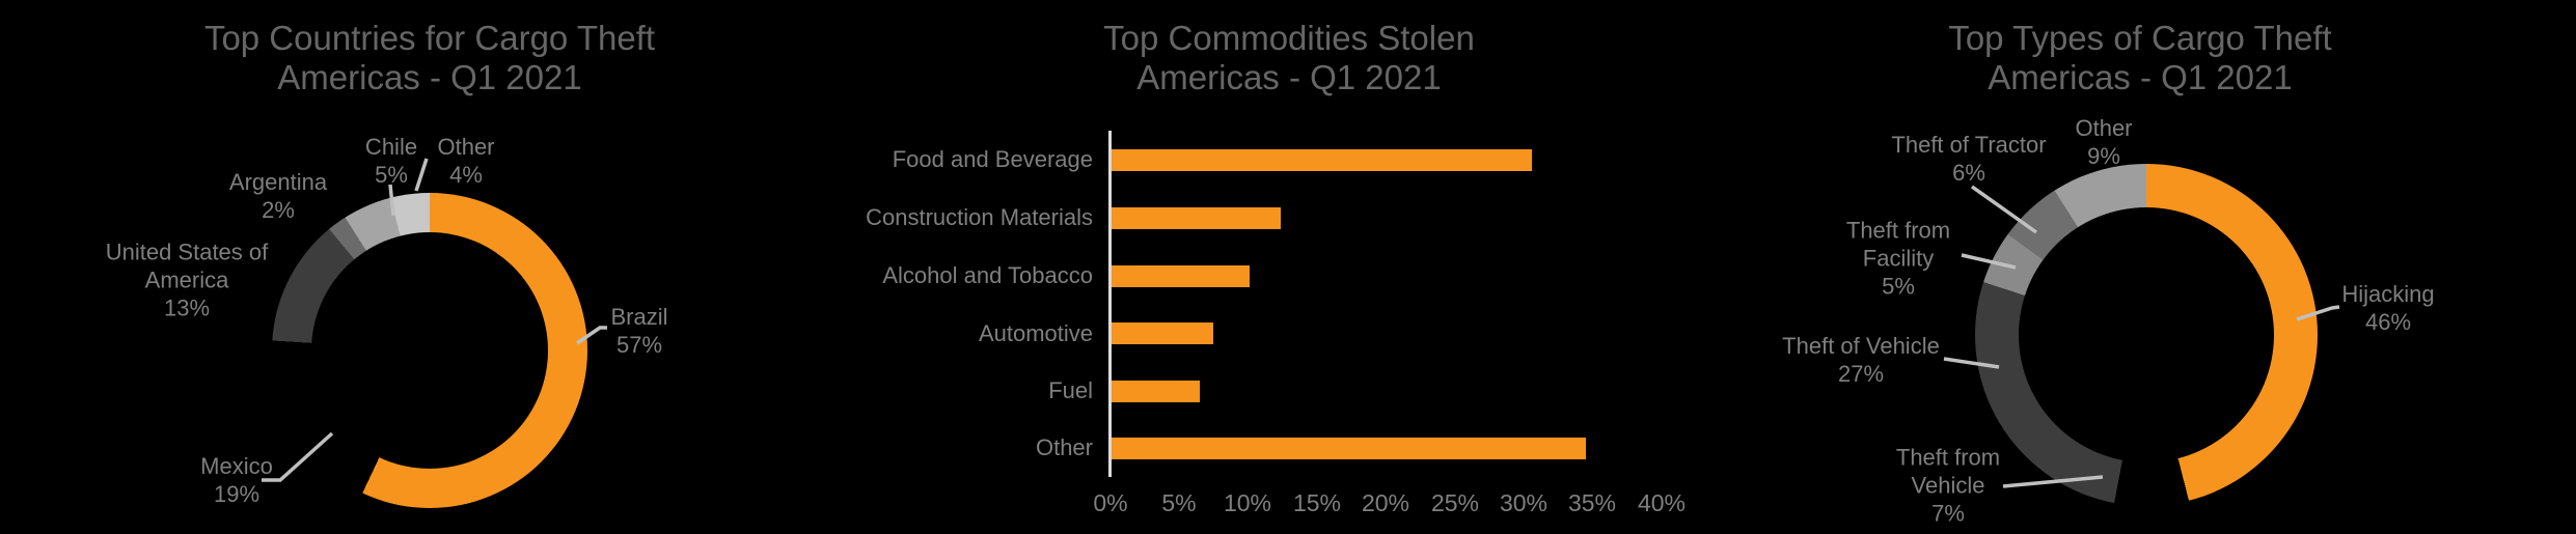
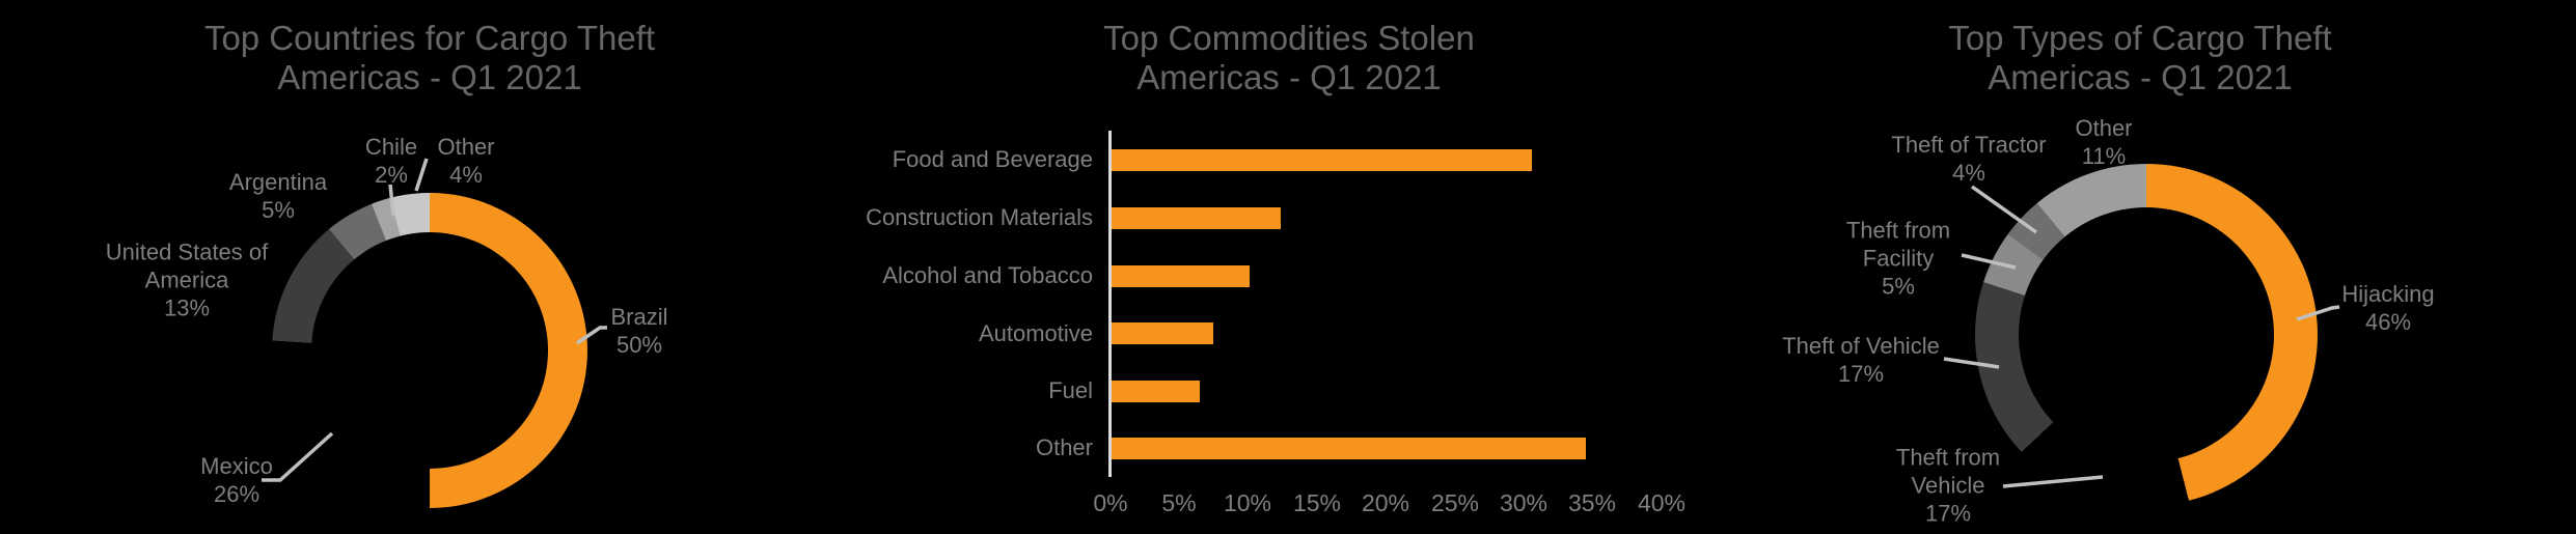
Top Countries for Cargo Theft/Brazil: 57% -> 50%
Top Countries for Cargo Theft/Mexico: 19% -> 26%
Top Countries for Cargo Theft/Argentina: 2% -> 5%
Top Countries for Cargo Theft/Chile: 5% -> 2%
Top Types of Cargo Theft/Theft from Vehicle: 7% -> 17%
Top Types of Cargo Theft/Theft of Vehicle: 27% -> 17%
Top Types of Cargo Theft/Theft of Tractor: 6% -> 4%
Top Types of Cargo Theft/Other: 9% -> 11%
